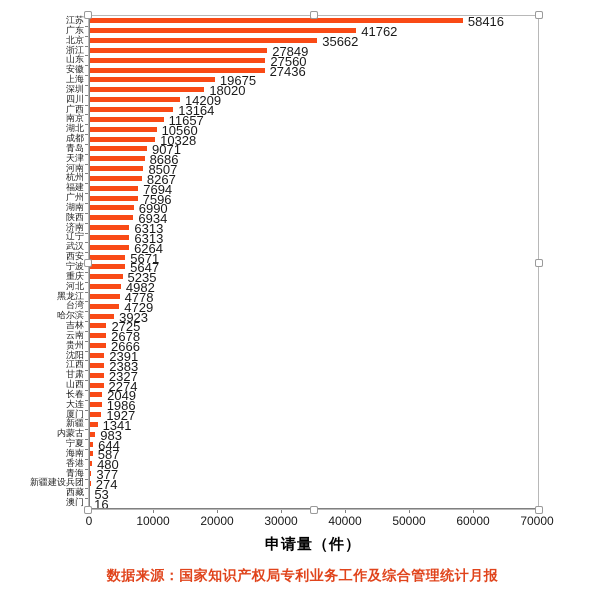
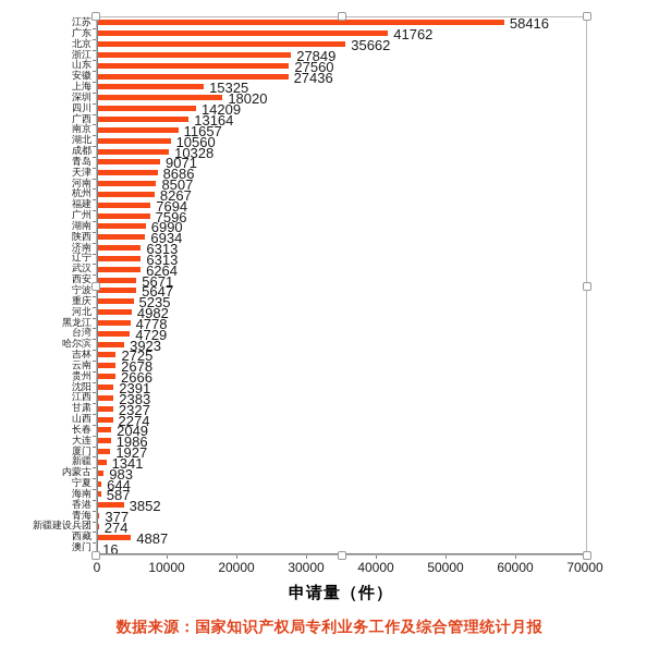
上海: 19675 -> 15325
香港: 480 -> 3852
西藏: 53 -> 4887
